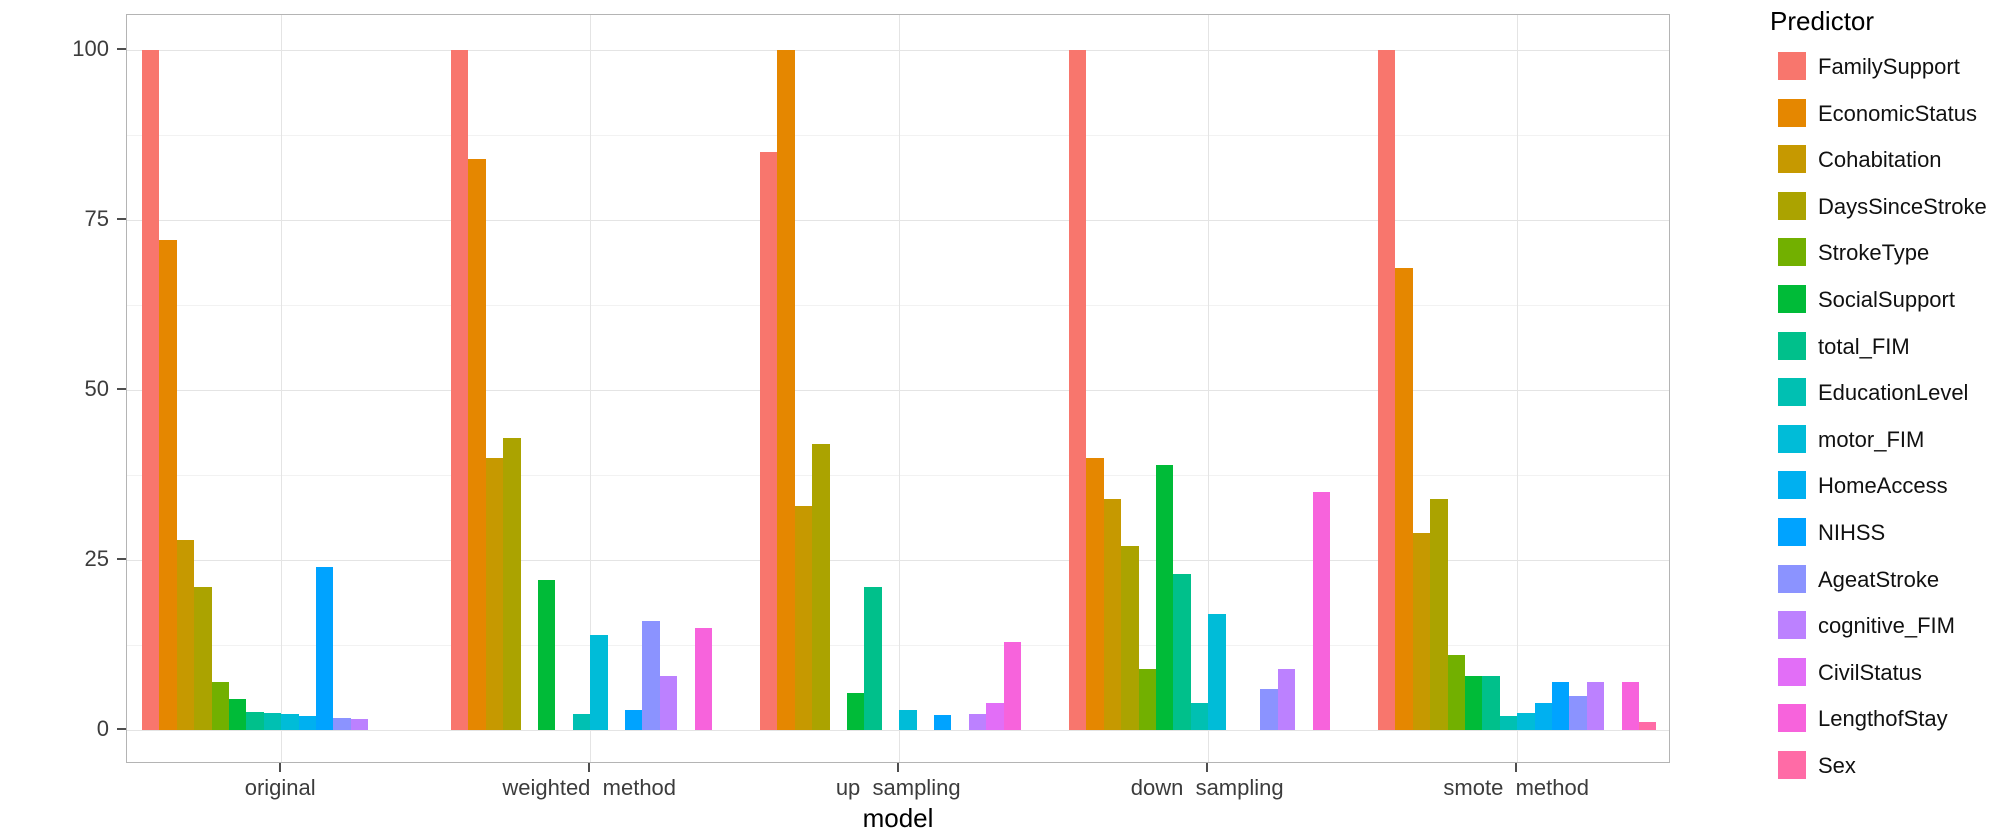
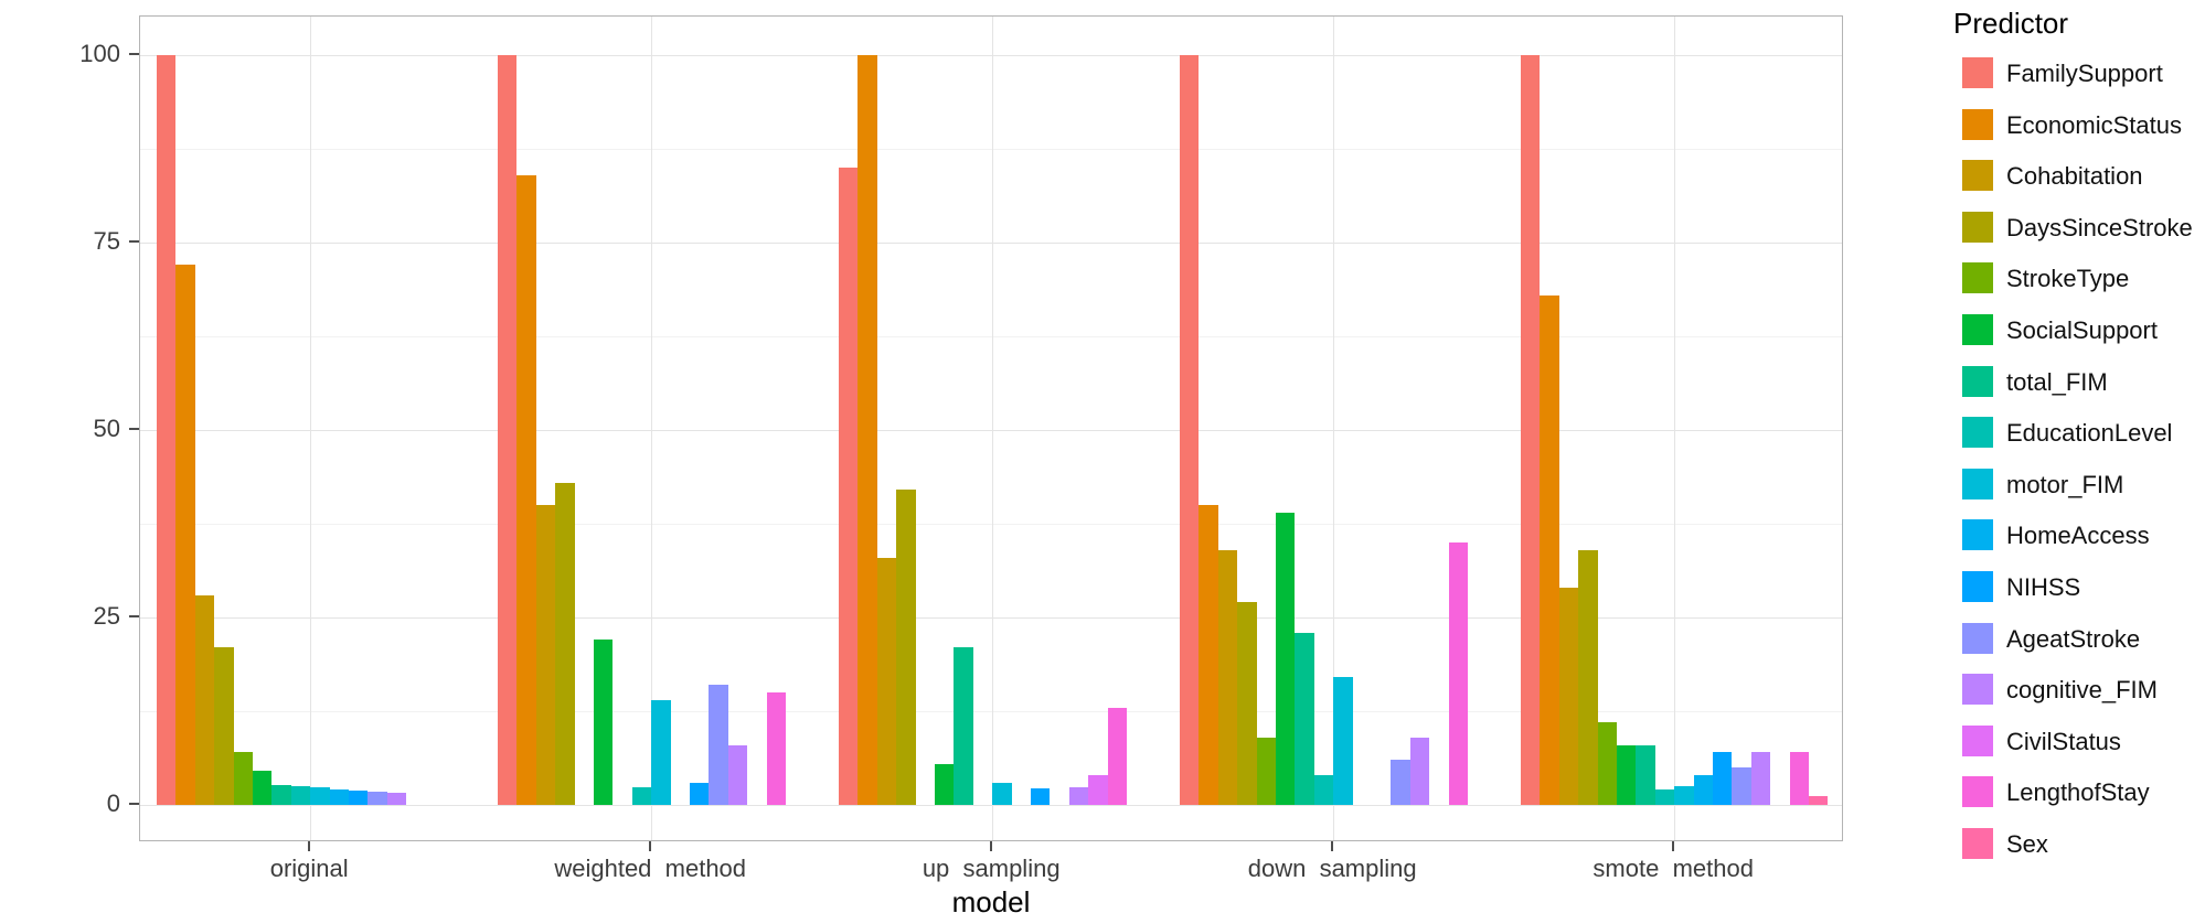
NIHSS/original: 24 -> 2
